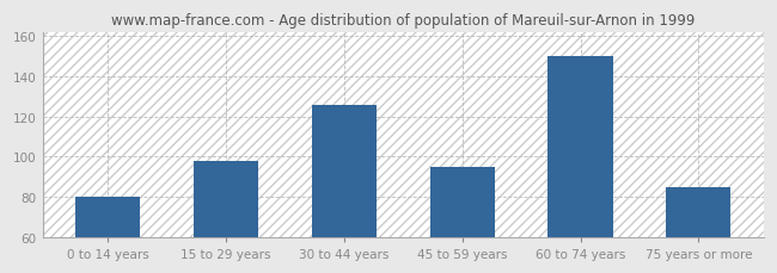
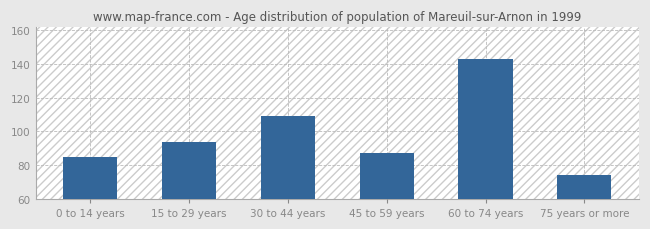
0 to 14 years: 80 -> 85
15 to 29 years: 98 -> 94
30 to 44 years: 126 -> 109
45 to 59 years: 95 -> 87
60 to 74 years: 150 -> 143
75 years or more: 85 -> 74
